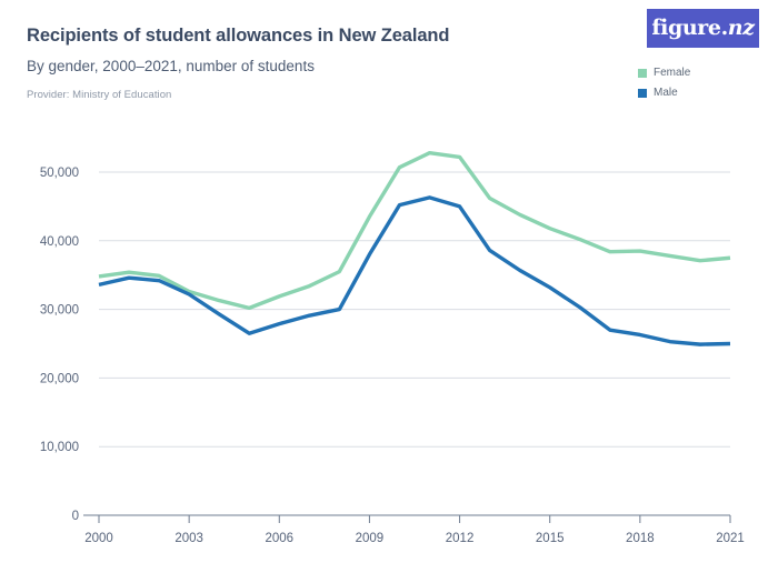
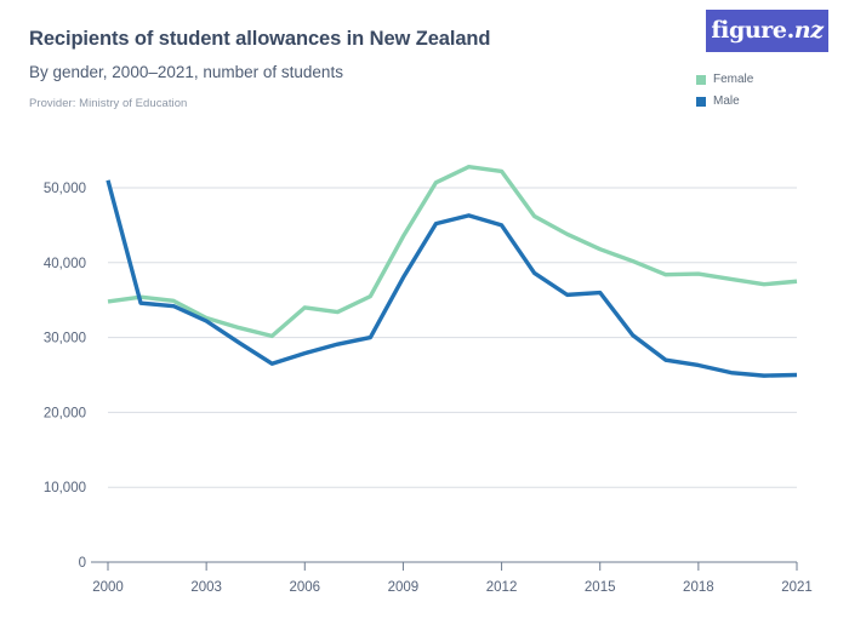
Male/2000: 34000 -> 51000
Female/2006: 32000 -> 34000
Male/2015: 33000 -> 36000
